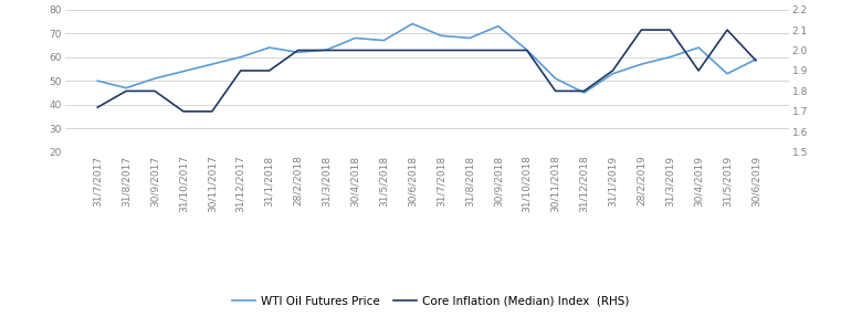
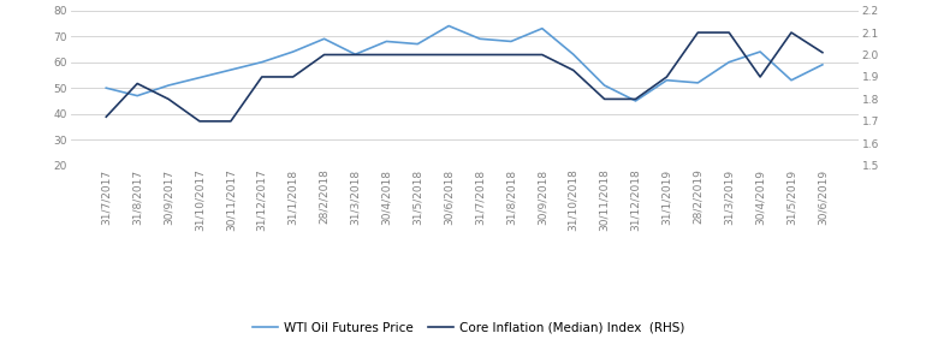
Core Inflation (Median) Index (RHS)/31/8/2017: 1.80 -> 1.87
WTI Oil Futures Price/28/2/2018: 62 -> 69
Core Inflation (Median) Index (RHS)/31/10/2018: 2.00 -> 1.93
WTI Oil Futures Price/28/2/2019: 57 -> 52
Core Inflation (Median) Index (RHS)/30/6/2019: 1.95 -> 2.01
